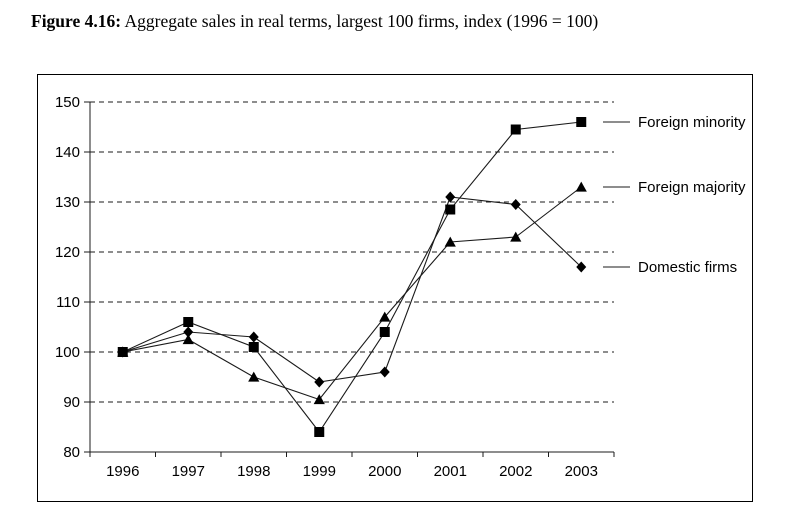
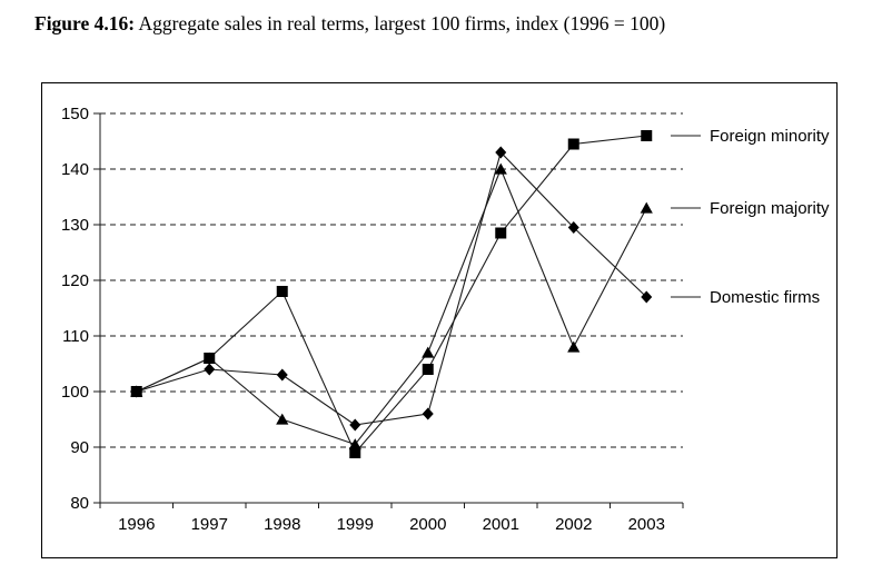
Foreign majority/1997: 102 -> 106
Foreign minority/1998: 101 -> 118
Foreign minority/1999: 84 -> 89
Foreign majority/2001: 122 -> 140
Domestic firms/2001: 131 -> 143
Foreign majority/2002: 123 -> 108
